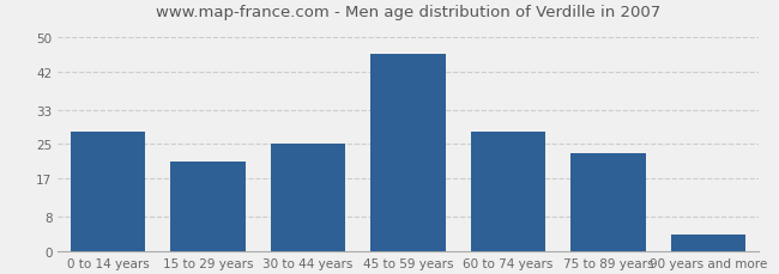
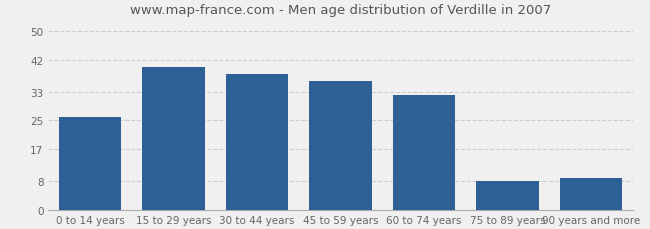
0 to 14 years: 28 -> 26
15 to 29 years: 21 -> 40
30 to 44 years: 25 -> 38
45 to 59 years: 46 -> 36
60 to 74 years: 28 -> 32
75 to 89 years: 23 -> 8
90 years and more: 4 -> 9
